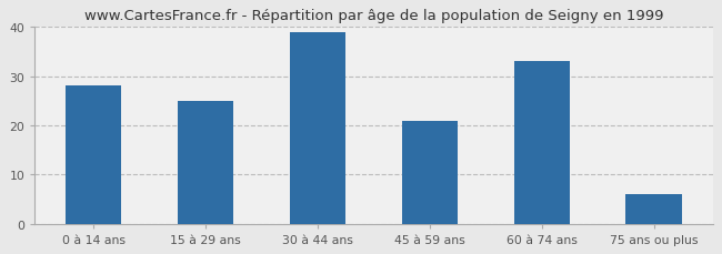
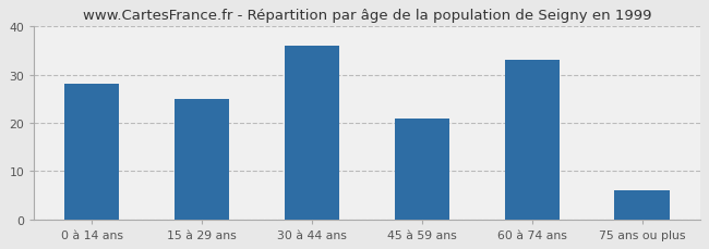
30 à 44 ans: 39 -> 36
